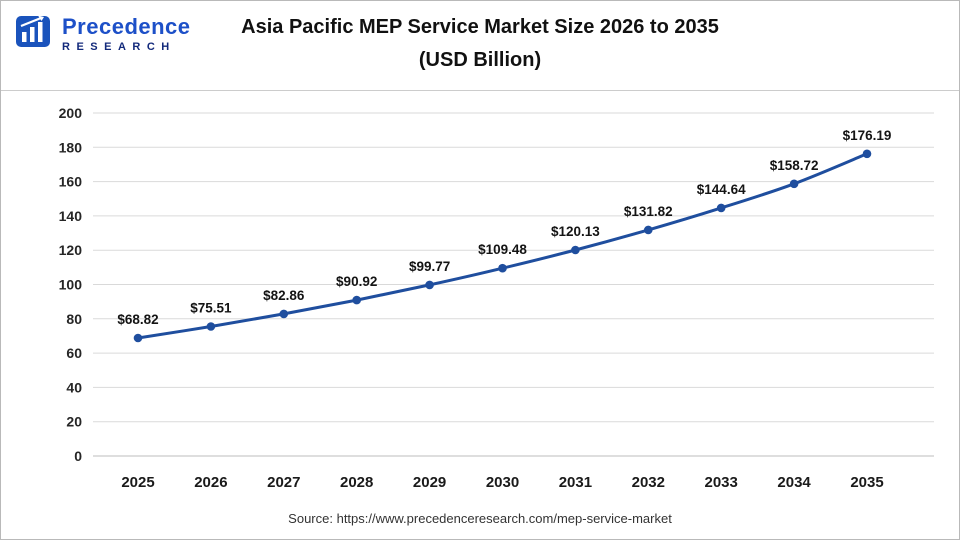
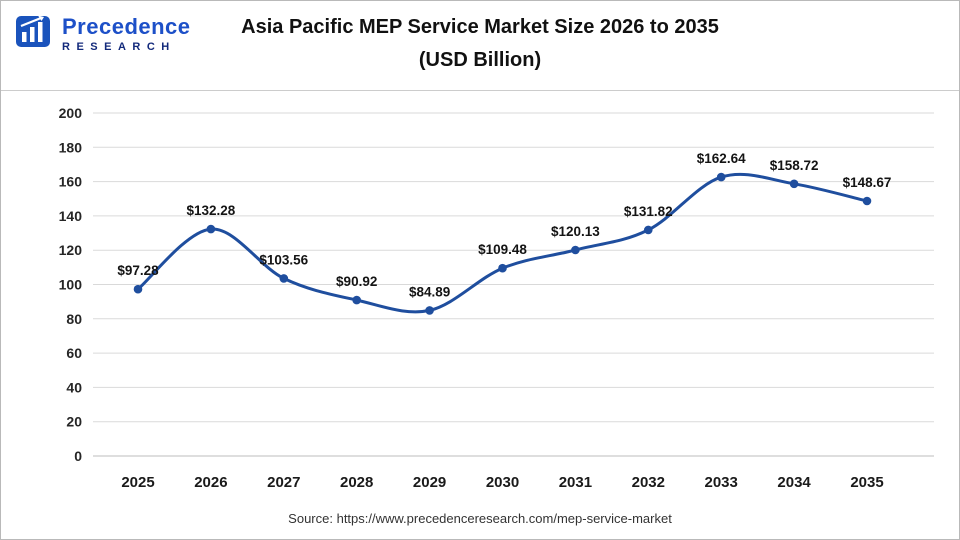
2025: $68.82 -> $97.28
2026: $75.51 -> $132.28
2027: $82.86 -> $103.56
2029: $99.77 -> $84.89
2033: $144.64 -> $162.64
2035: $176.19 -> $148.67
